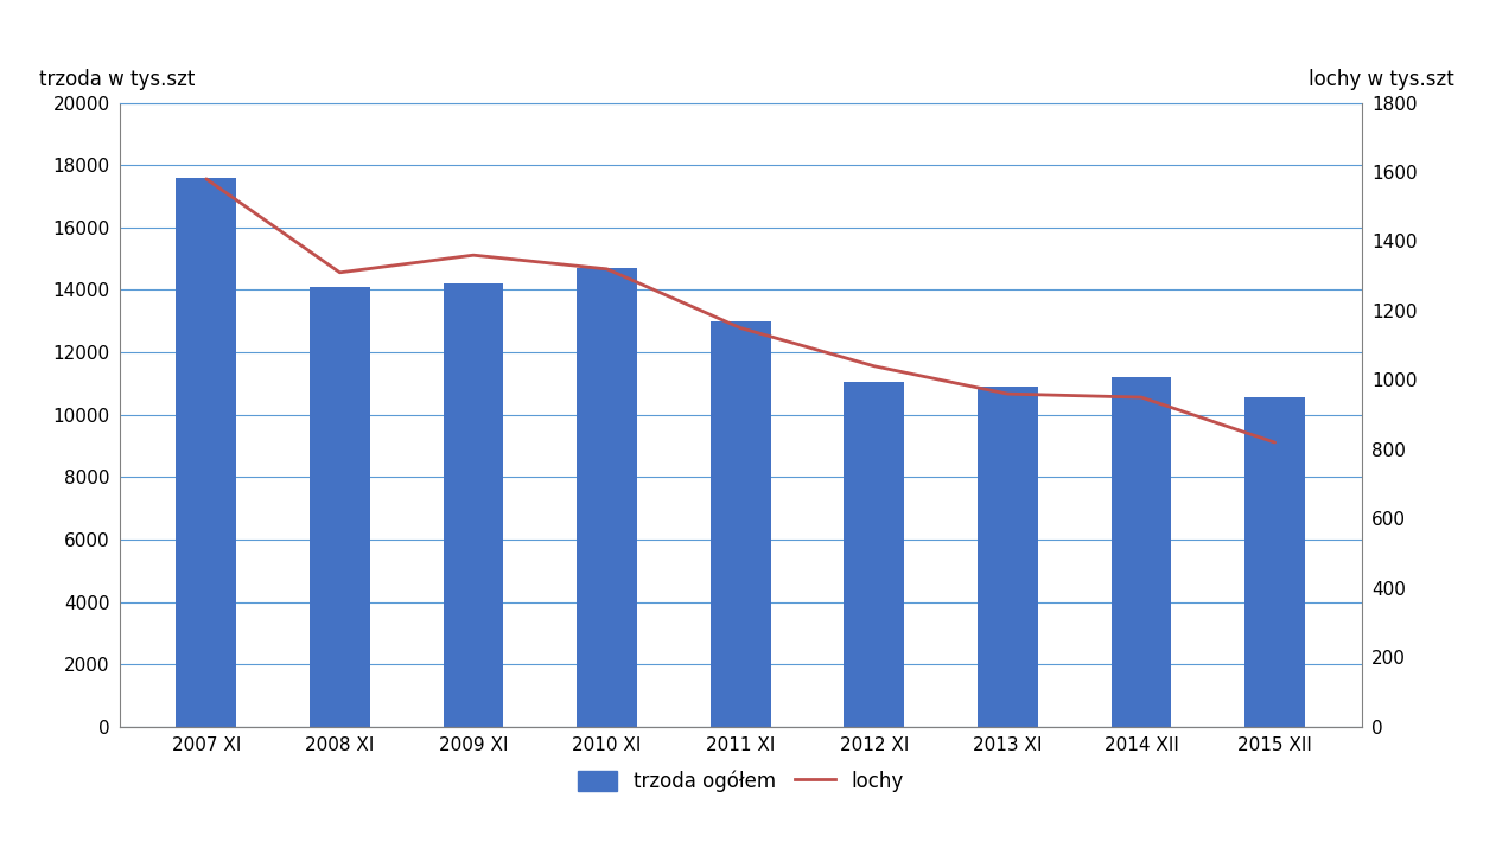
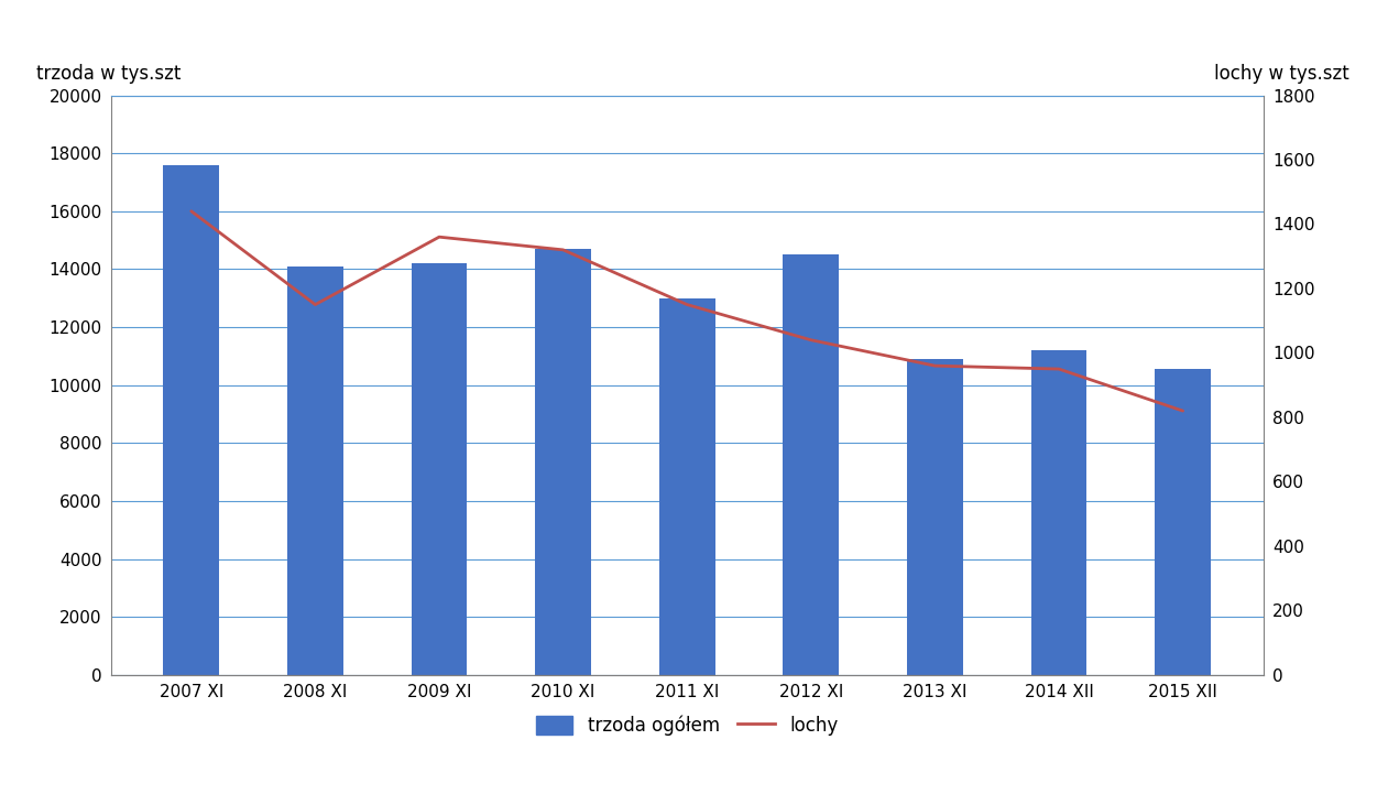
lochy/2007 XI: 1580 -> 1440
lochy/2008 XI: 1310 -> 1150
trzoda ogółem/2012 XI: 11050 -> 14500
